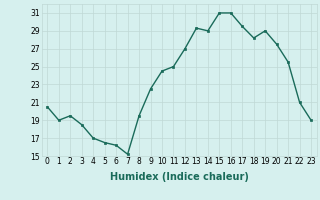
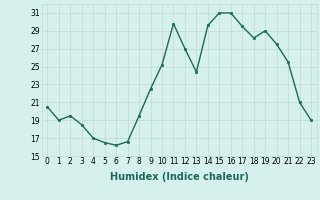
7: 15.2 -> 16.6
10: 24.5 -> 25.2
11: 25.0 -> 29.8
13: 29.3 -> 24.4
14: 29.0 -> 29.6
